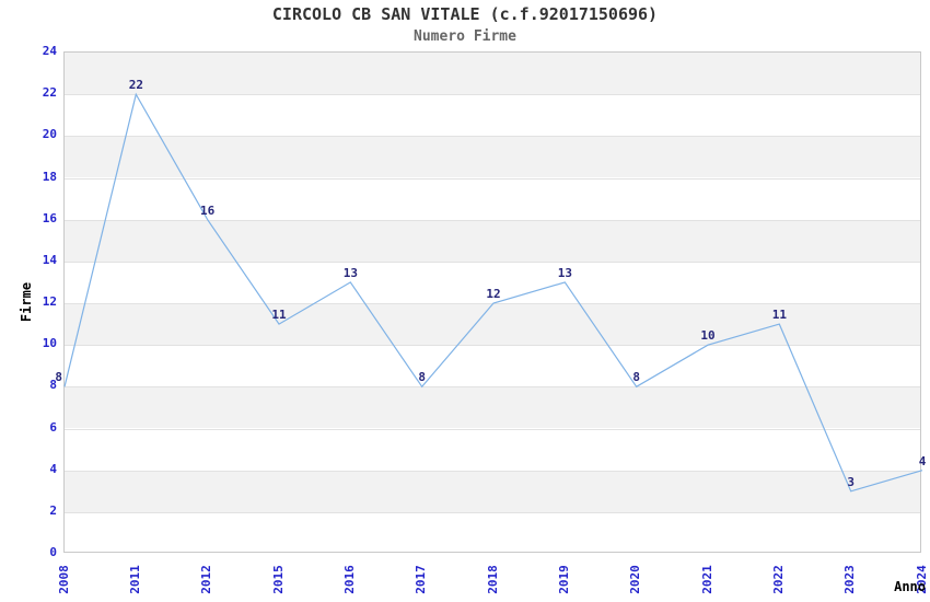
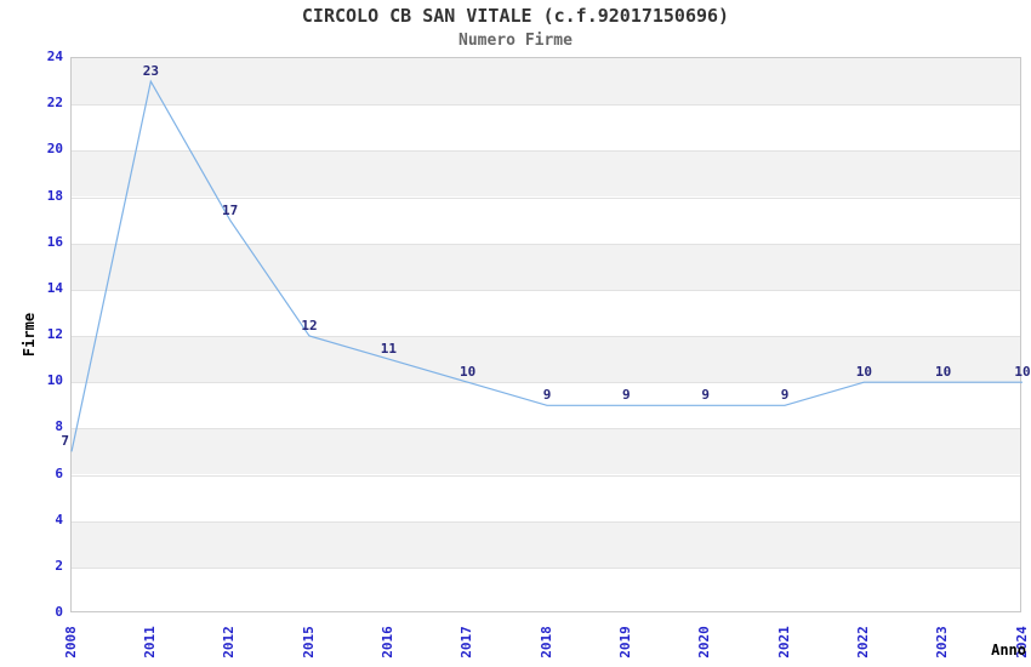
2008: 8 -> 7
2011: 22 -> 23
2012: 16 -> 17
2015: 11 -> 12
2016: 13 -> 11
2017: 8 -> 10
2018: 12 -> 9
2019: 13 -> 9
2020: 8 -> 9
2021: 10 -> 9
2022: 11 -> 10
2023: 3 -> 10
2024: 4 -> 10
